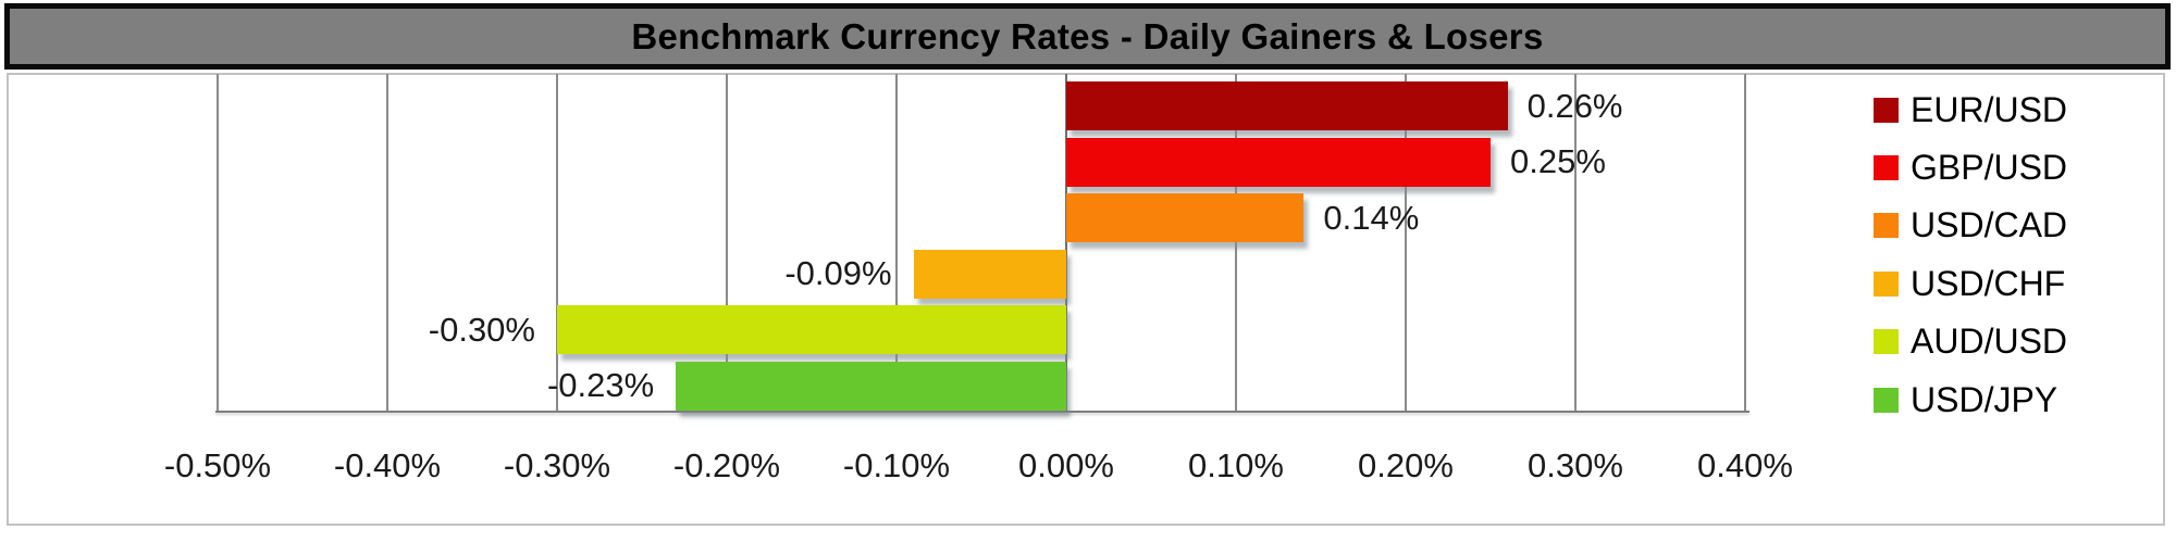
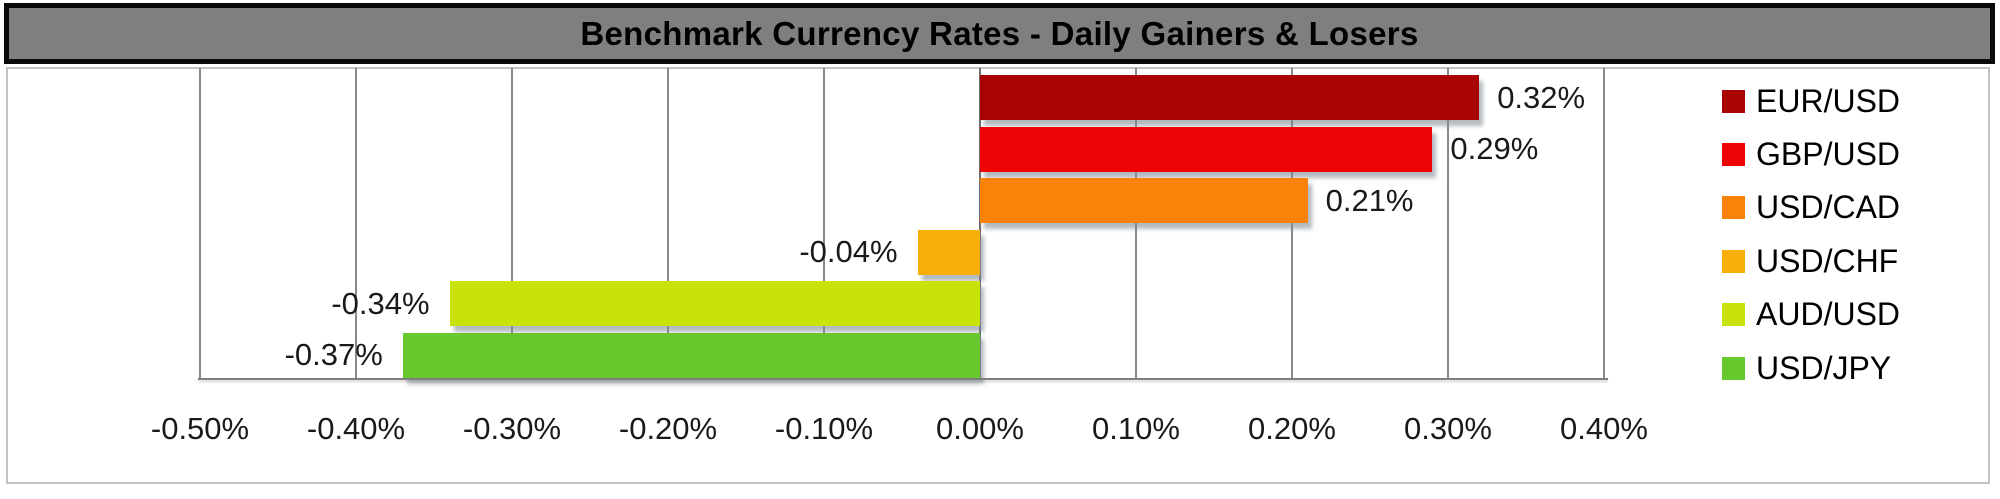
EUR/USD: 0.26% -> 0.32%
GBP/USD: 0.25% -> 0.29%
USD/CAD: 0.14% -> 0.21%
USD/CHF: -0.09% -> -0.04%
AUD/USD: -0.30% -> -0.34%
USD/JPY: -0.23% -> -0.37%
